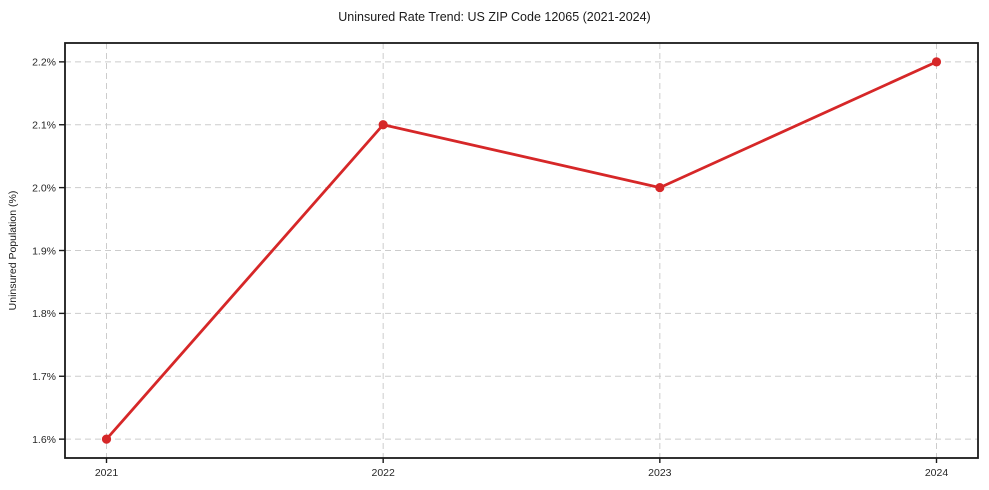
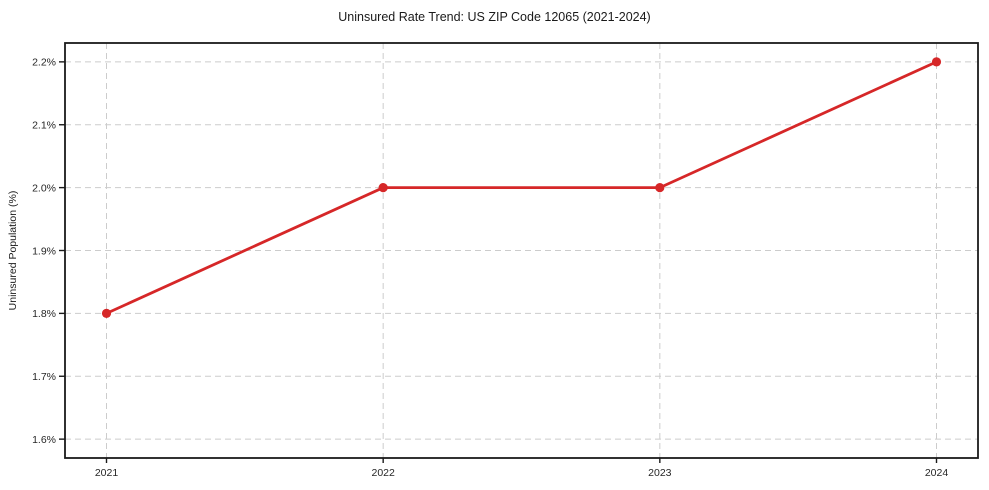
2021: 1.6% -> 1.8%
2022: 2.1% -> 2.0%
